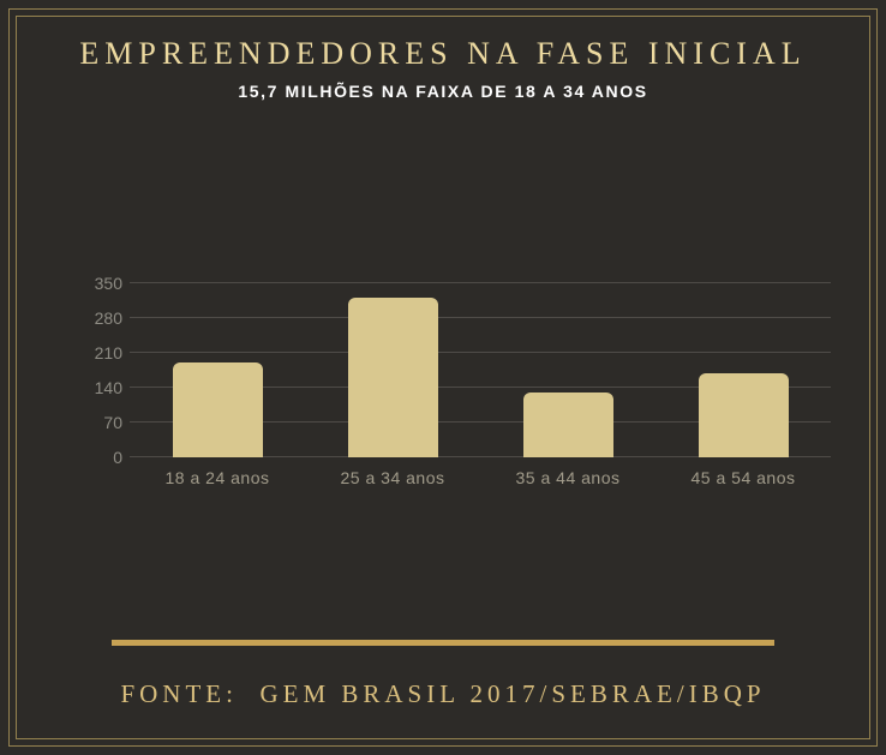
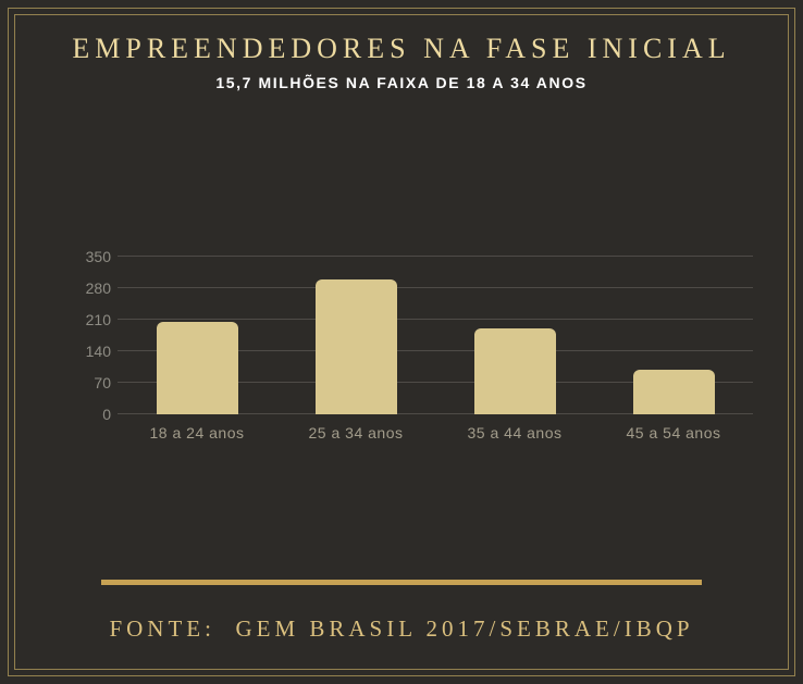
18 a 24 anos: 190 -> 200
25 a 34 anos: 320 -> 300
35 a 44 anos: 130 -> 190
45 a 54 anos: 170 -> 100
